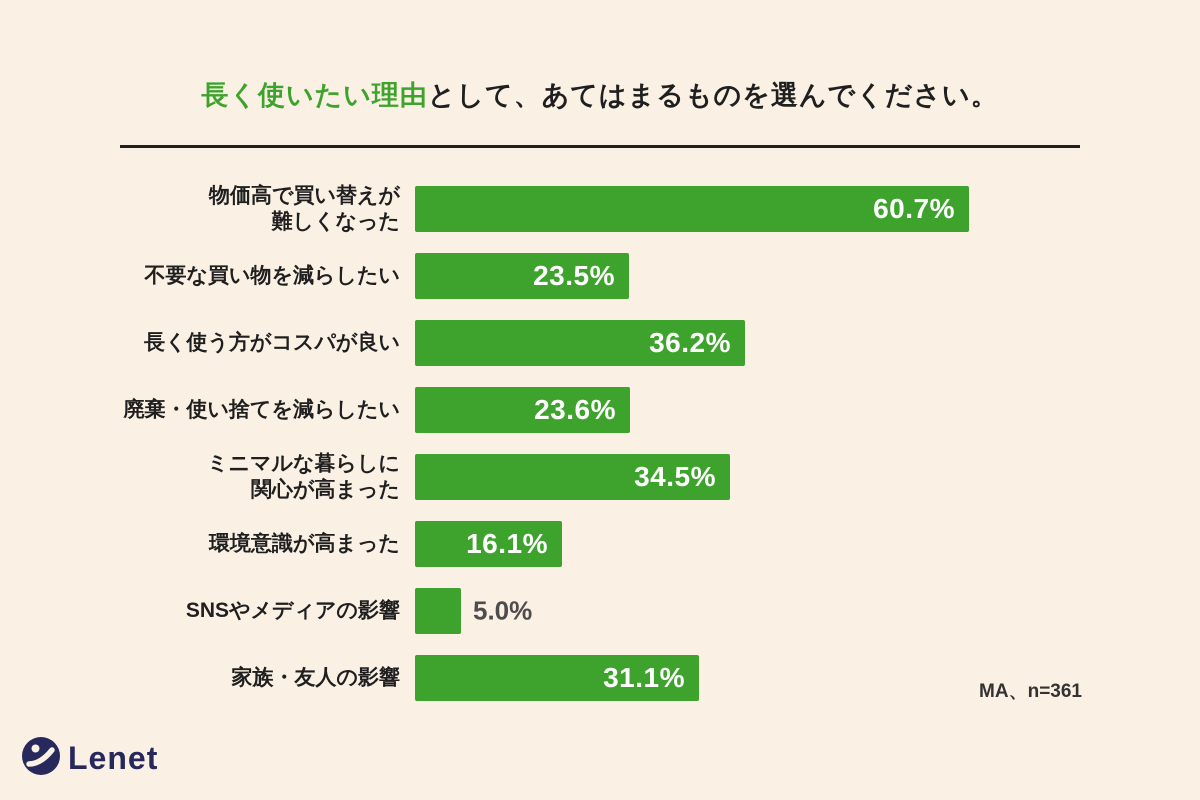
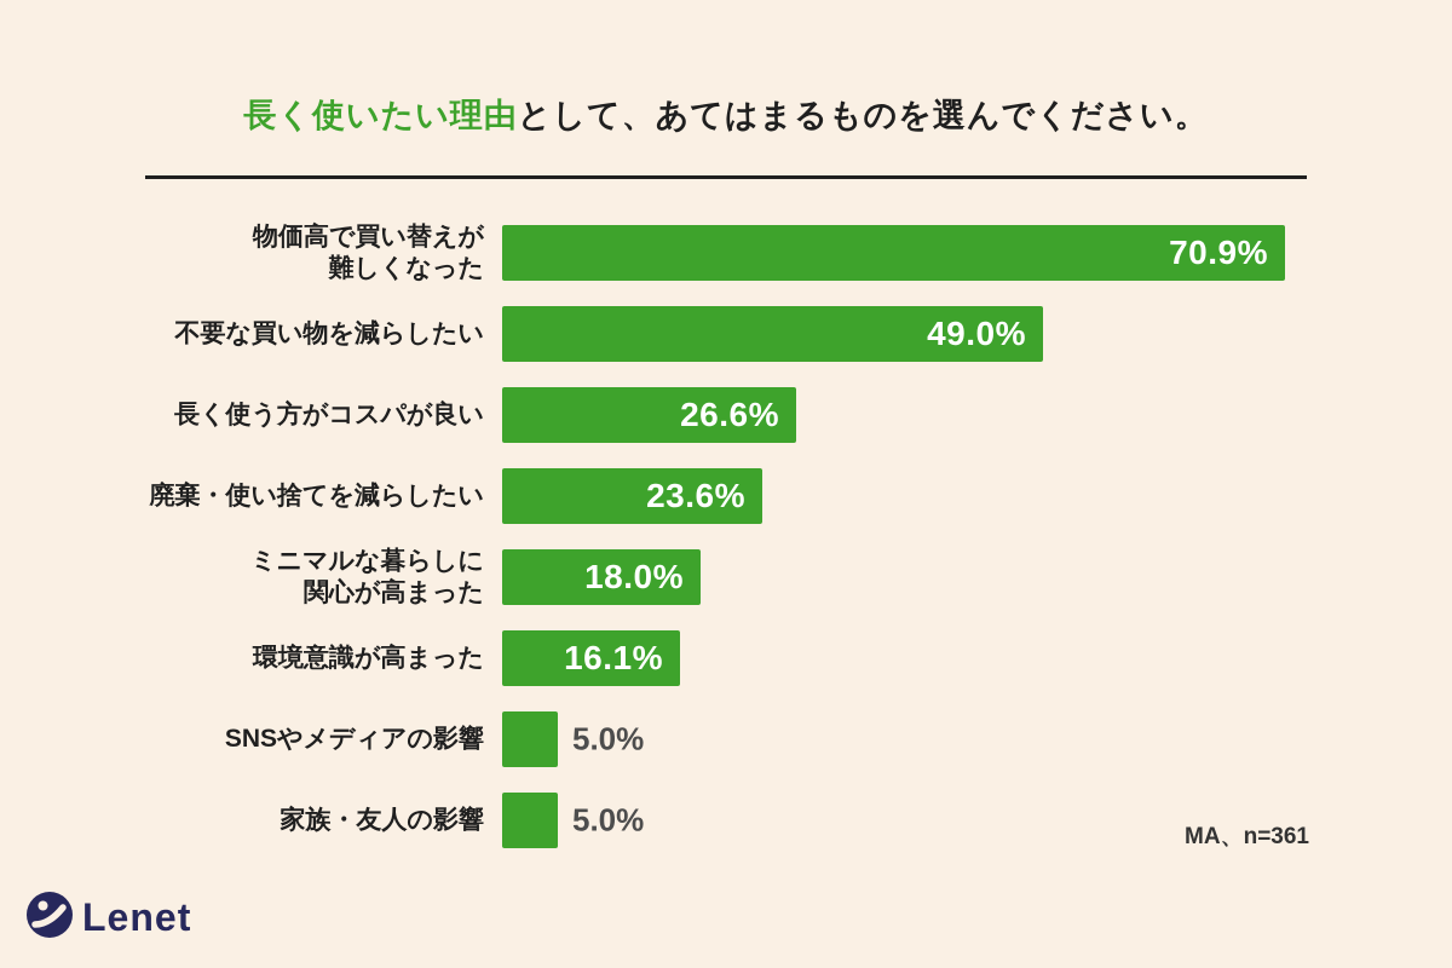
物価高で買い替えが 難しくなった: 60.7% -> 70.9%
不要な買い物を減らしたい: 23.5% -> 49.0%
長く使う方がコスパが良い: 36.2% -> 26.6%
ミニマルな暮らしに 関心が高まった: 34.5% -> 18.0%
家族・友人の影響: 31.1% -> 5.0%
